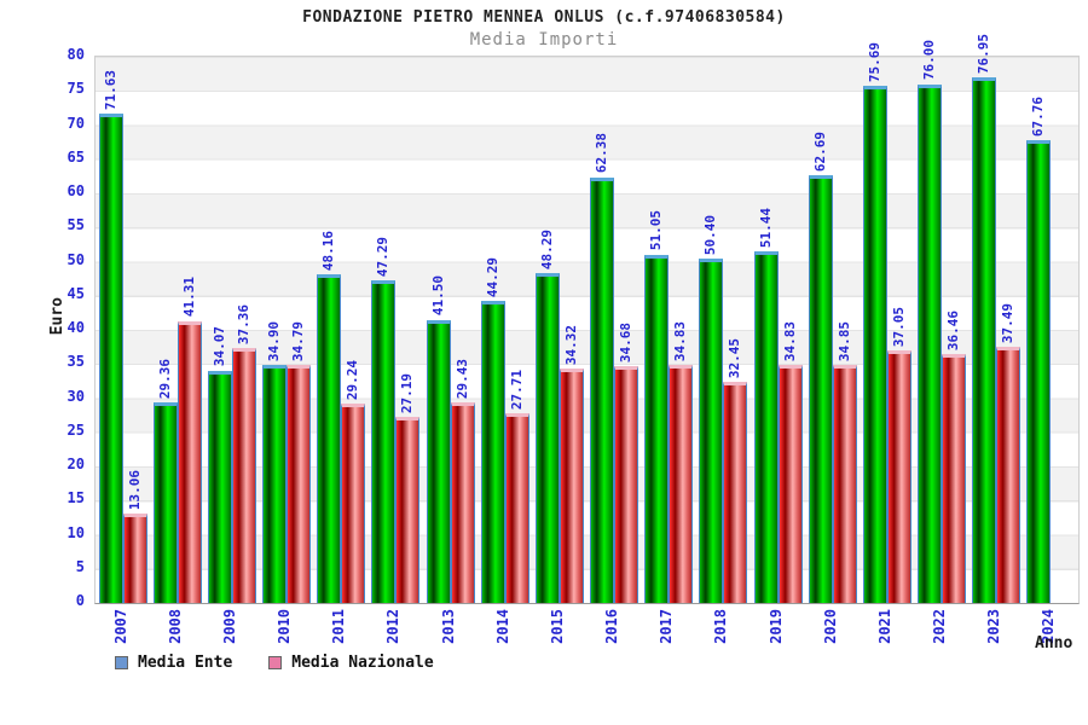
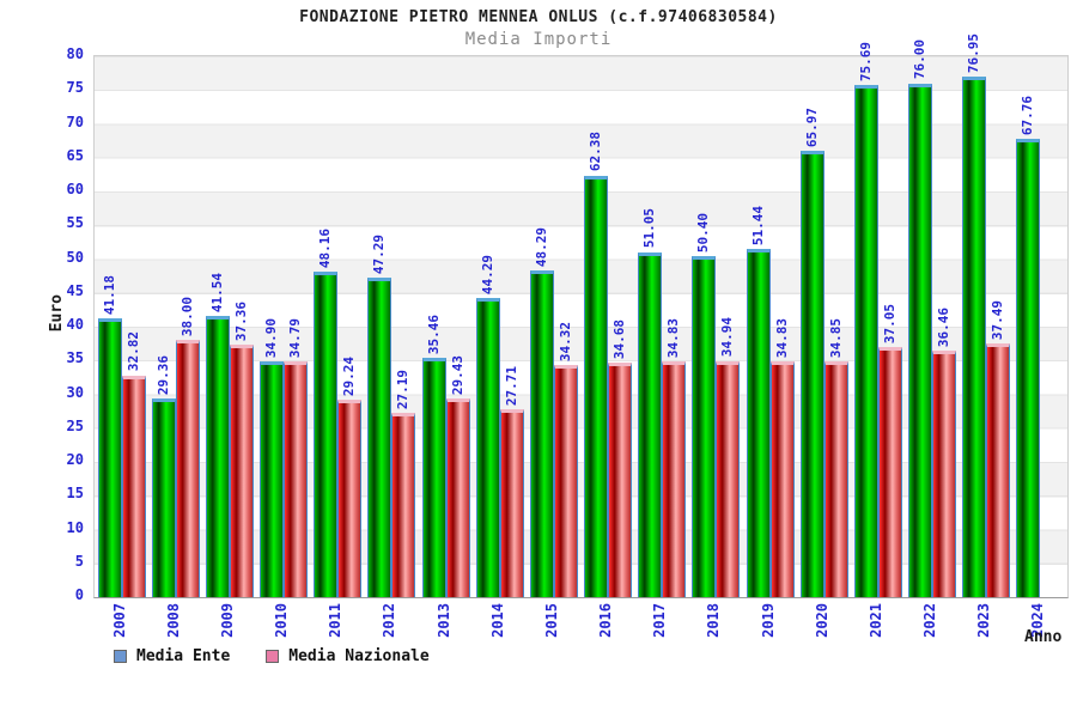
Media Ente/2007: 71.63 -> 41.18
Media Nazionale/2007: 13.06 -> 32.82
Media Nazionale/2008: 41.31 -> 38.00
Media Ente/2009: 34.07 -> 41.54
Media Ente/2013: 41.50 -> 35.46
Media Nazionale/2018: 32.45 -> 34.94
Media Ente/2020: 62.69 -> 65.97
